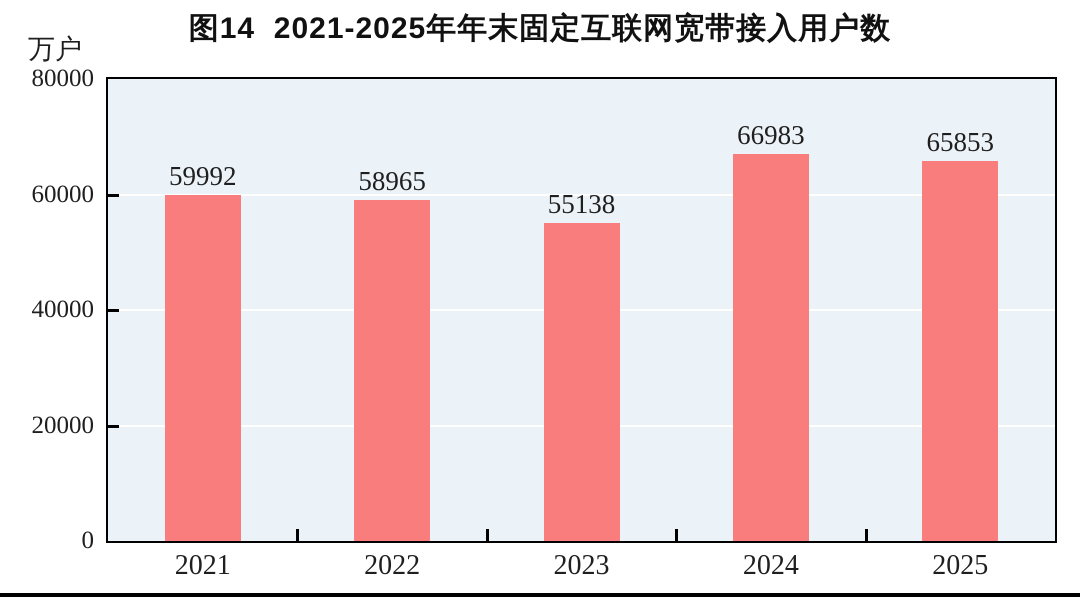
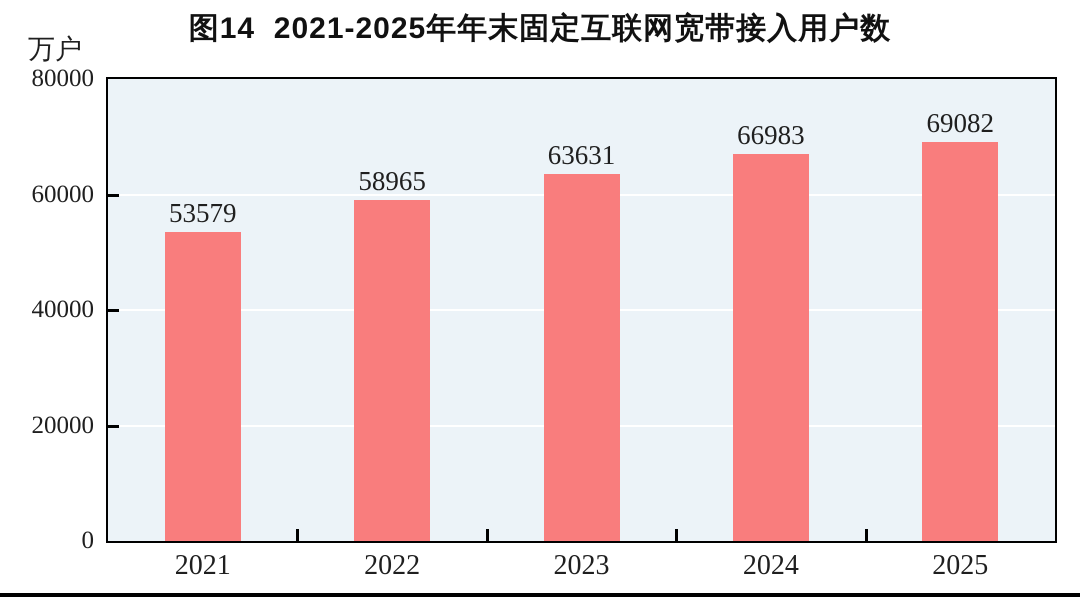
2021: 59992 -> 53579
2023: 55138 -> 63631
2025: 65853 -> 69082
